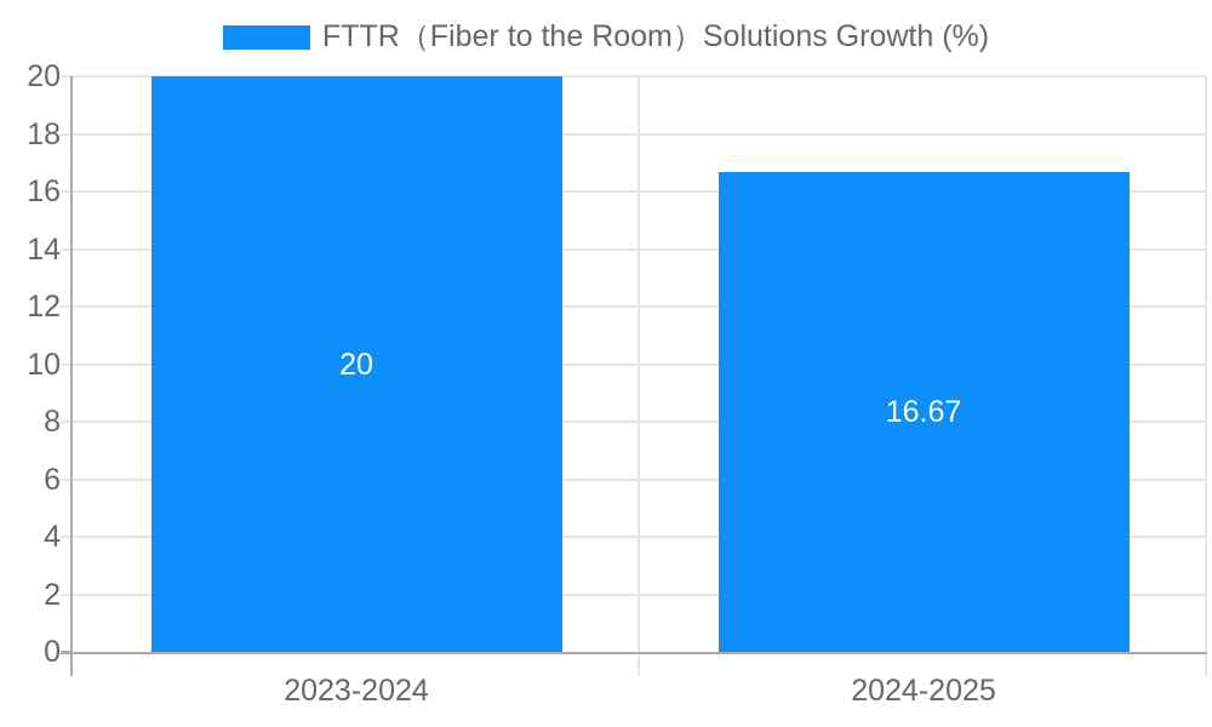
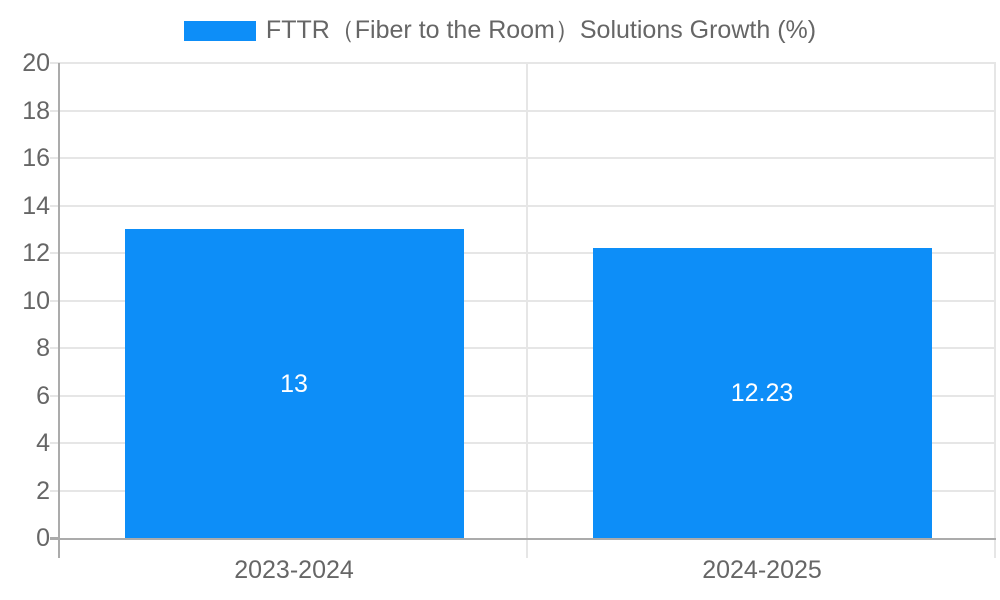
2023-2024: 20 -> 13
2024-2025: 16.67 -> 12.23
